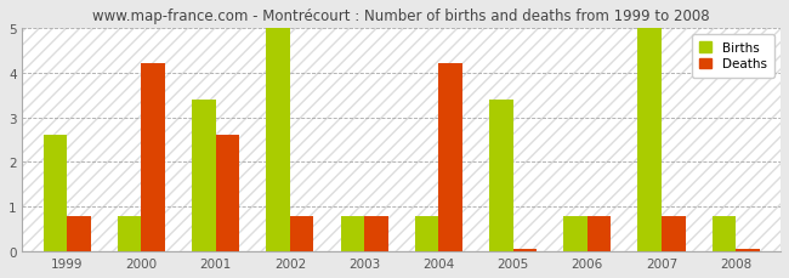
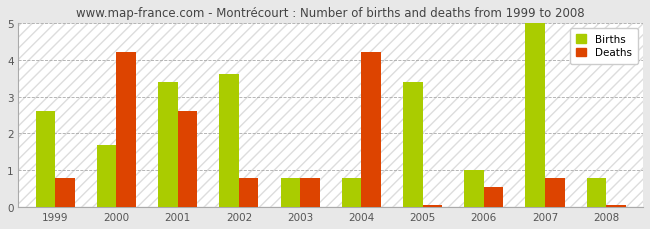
Births/2000: 0.8 -> 1.7
Births/2002: 5.0 -> 3.6
Births/2006: 0.8 -> 1.0
Deaths/2006: 0.80 -> 0.55
